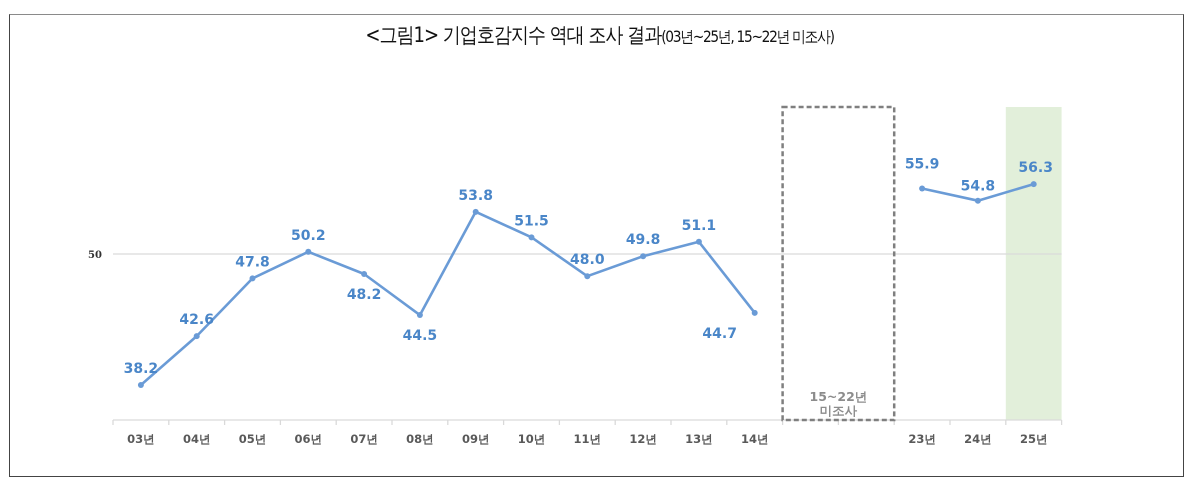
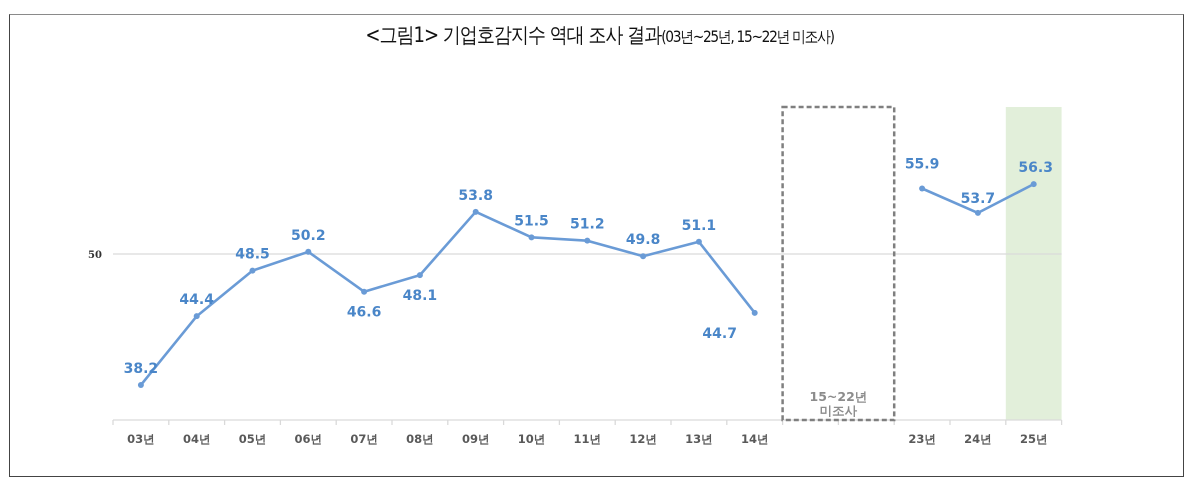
04년: 42.6 -> 44.4
05년: 47.8 -> 48.5
07년: 48.2 -> 46.6
08년: 44.5 -> 48.1
11년: 48.0 -> 51.2
24년: 54.8 -> 53.7
